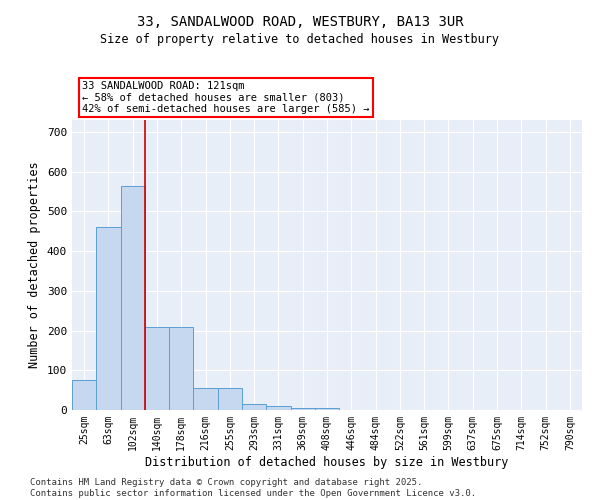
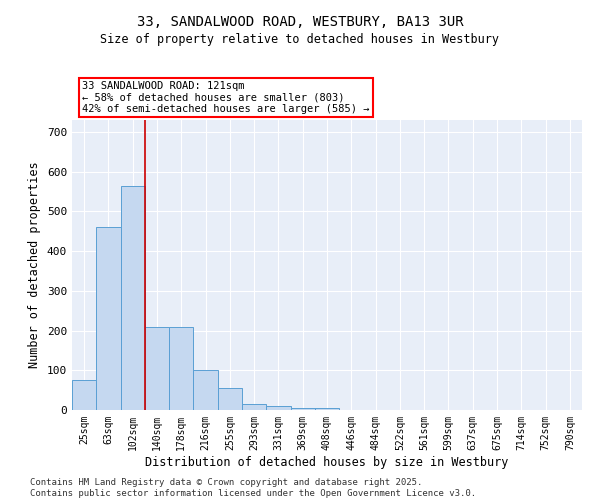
216sqm: 55 -> 100
